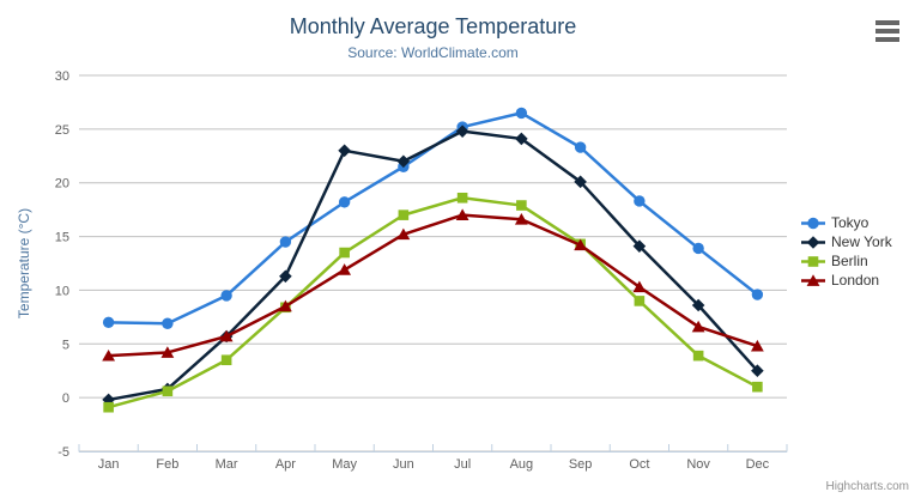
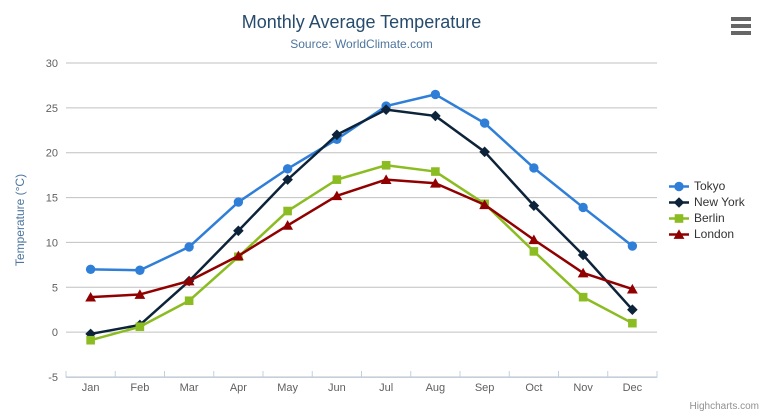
New York/May: 23 -> 17
